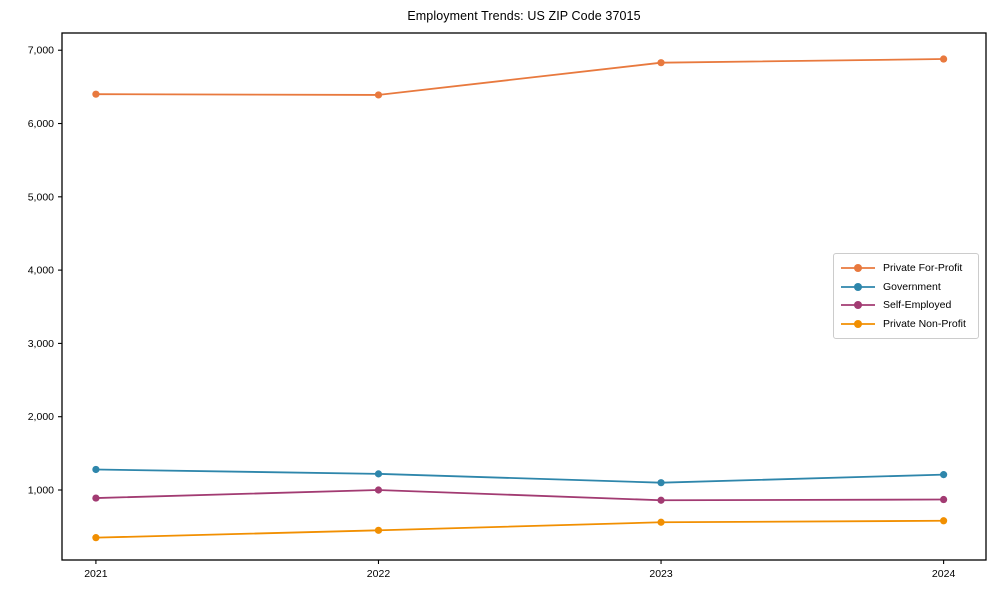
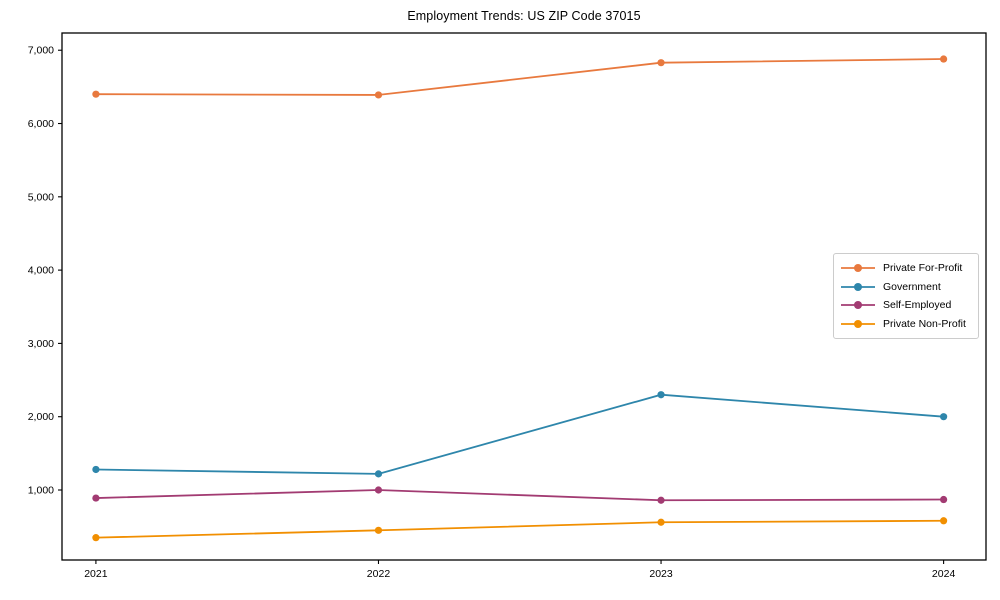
Government/2023: 1100 -> 2300
Government/2024: 1200 -> 2000
